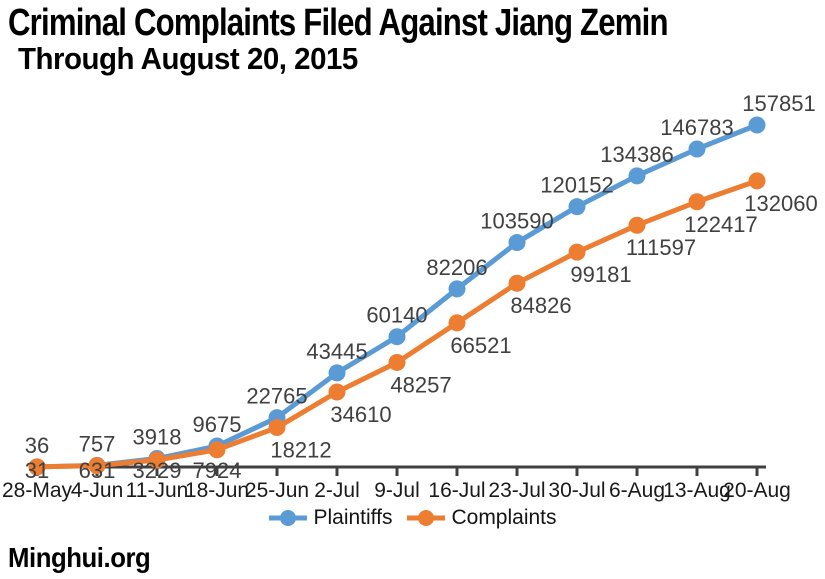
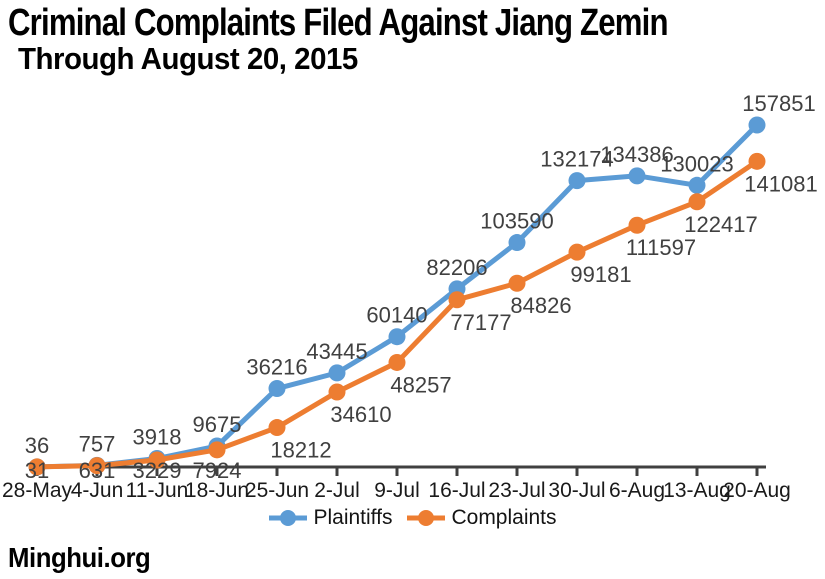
Plaintiffs/25-Jun: 22765 -> 36216
Complaints/16-Jul: 66521 -> 77177
Plaintiffs/30-Jul: 120152 -> 132174
Plaintiffs/13-Aug: 146783 -> 130023
Complaints/20-Aug: 132060 -> 141081
